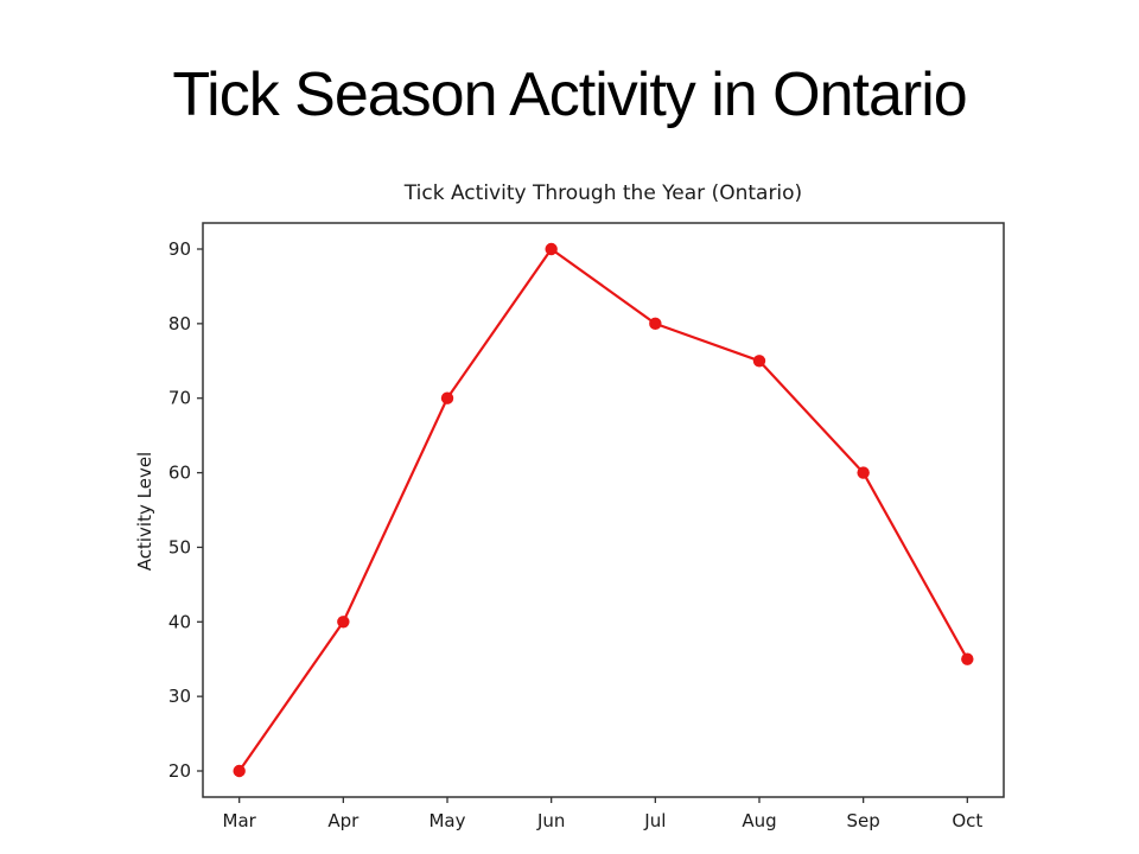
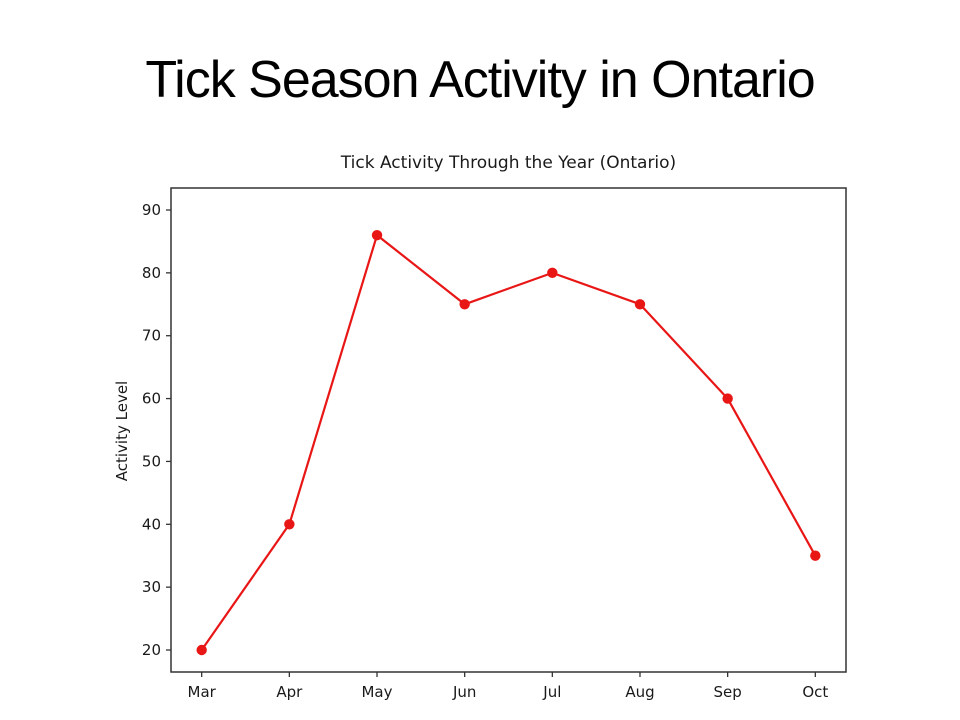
May: 70 -> 86
Jun: 90 -> 75
